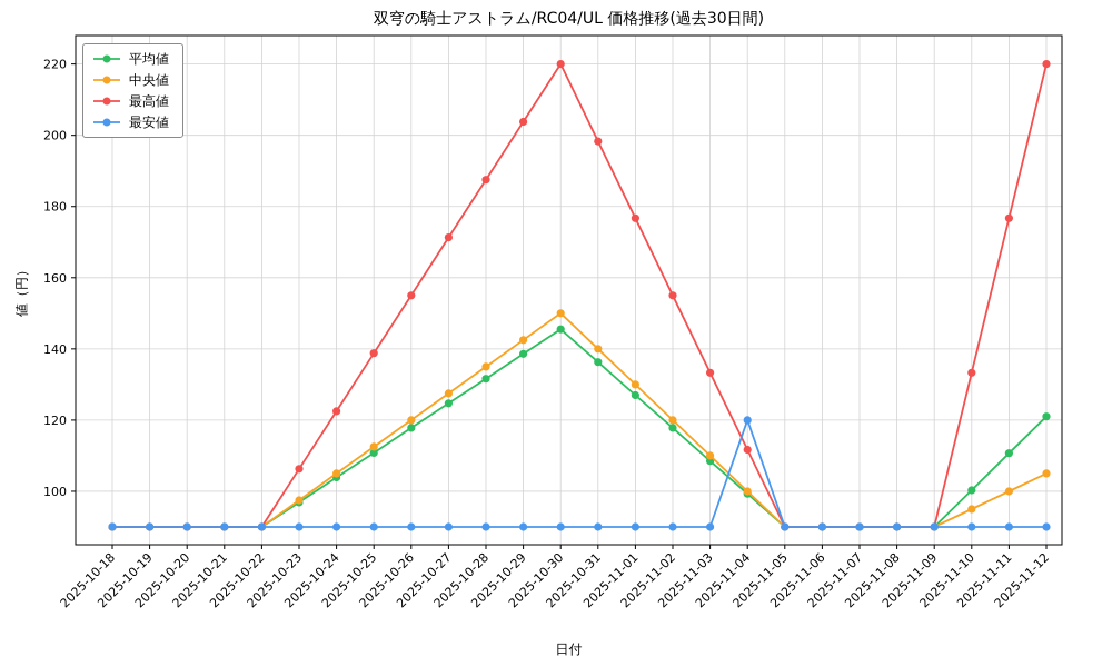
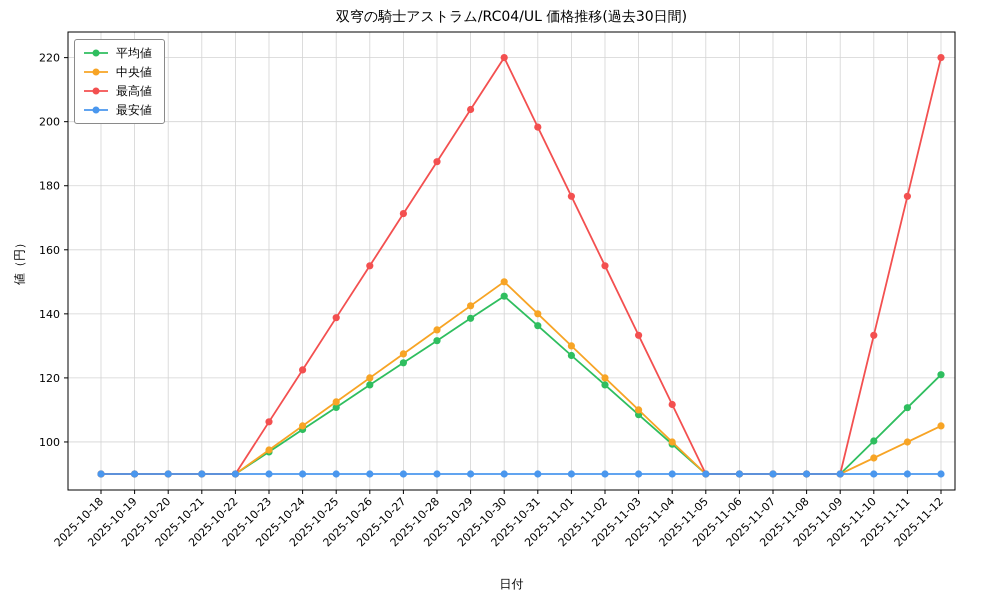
最安値/2025-11-04: 120 -> 90
